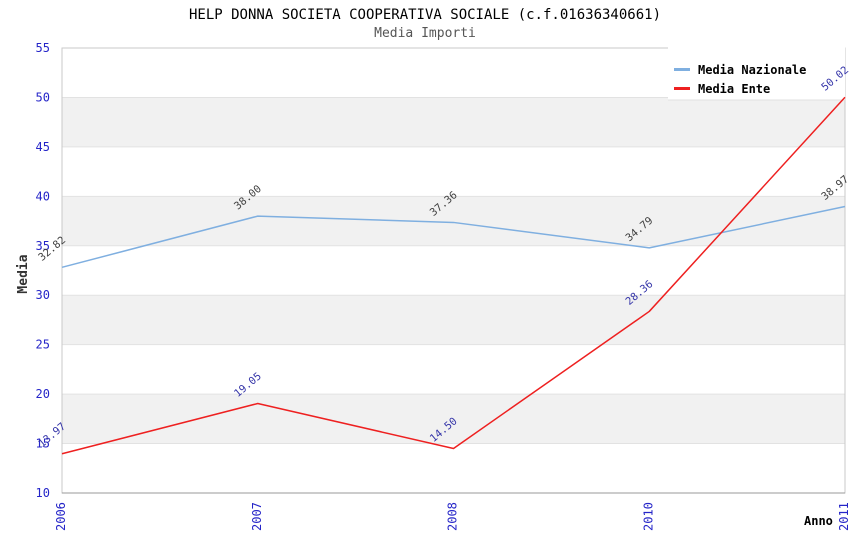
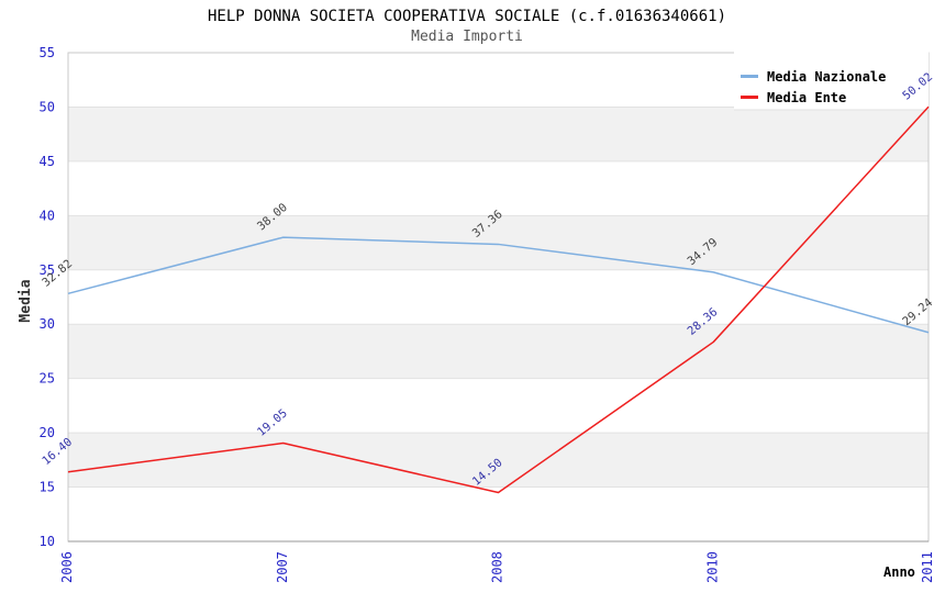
Media Ente/2006: 13.97 -> 16.40
Media Nazionale/2011: 38.97 -> 29.24
